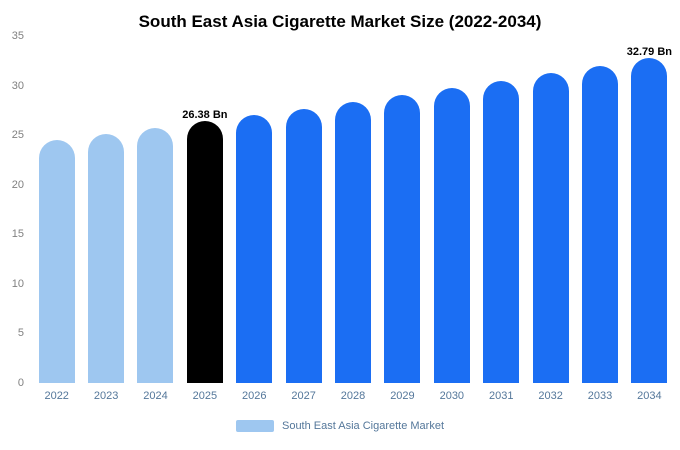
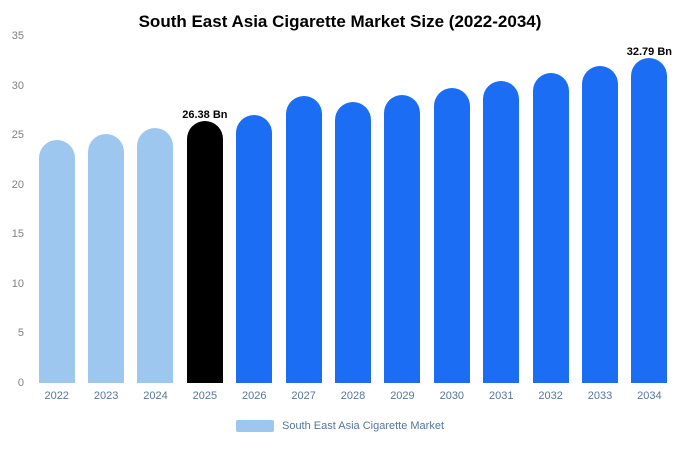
2027: 28 -> 29
